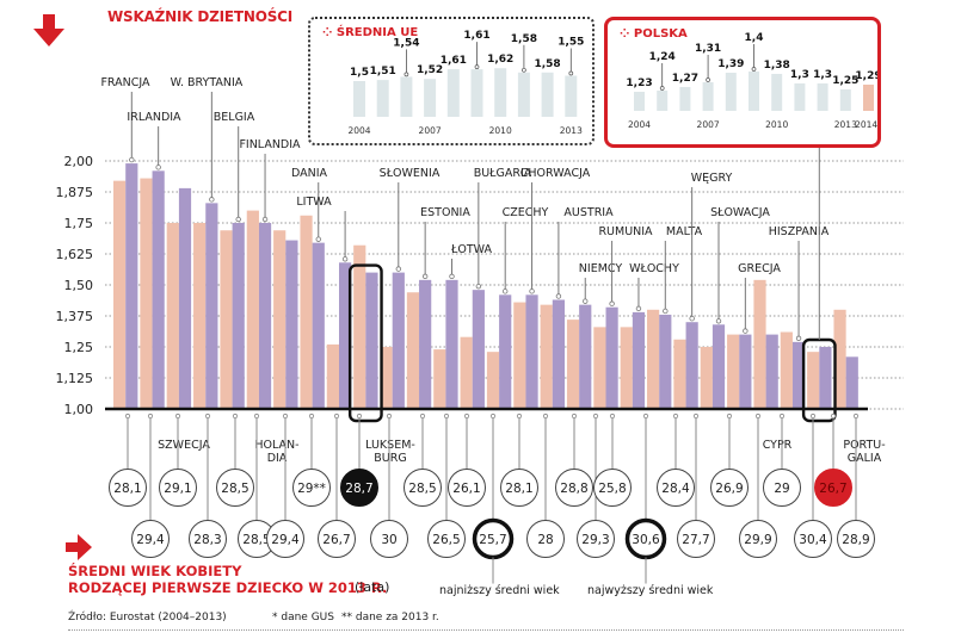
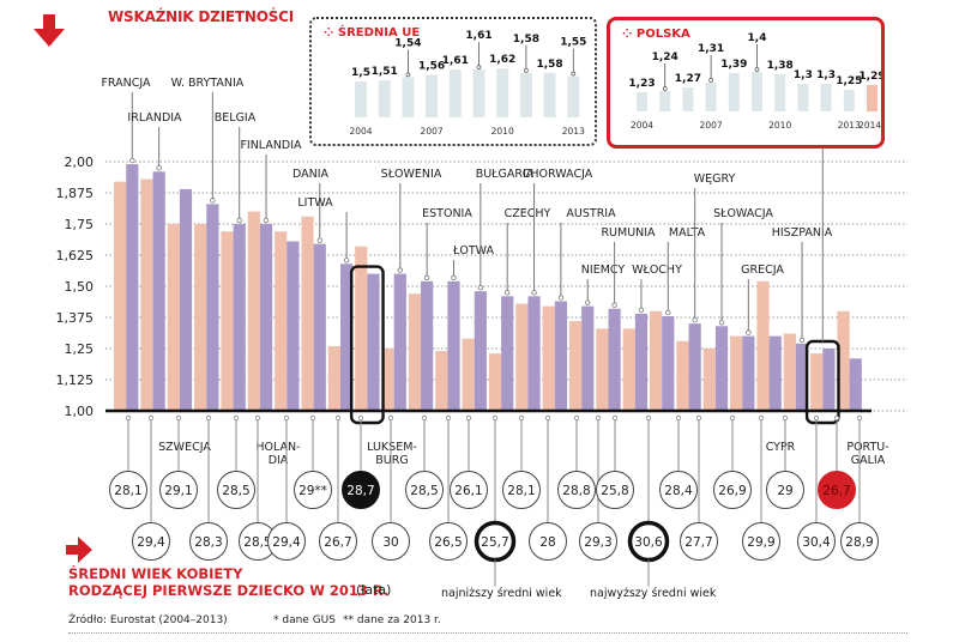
ŚREDNIA UE/2007: 1,52 -> 1,56
